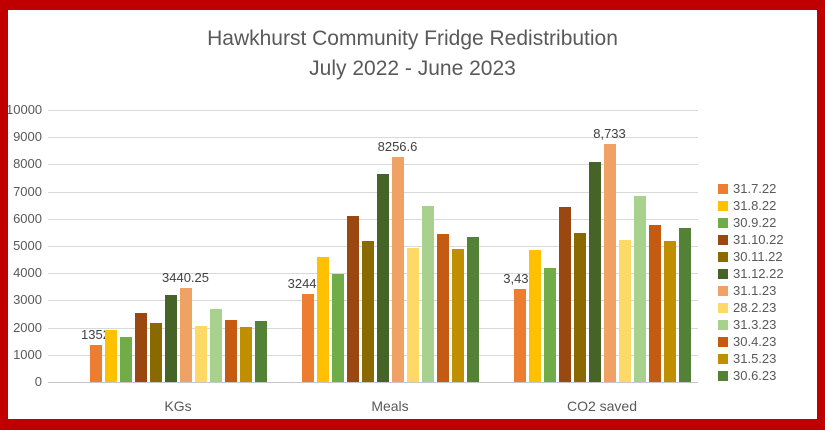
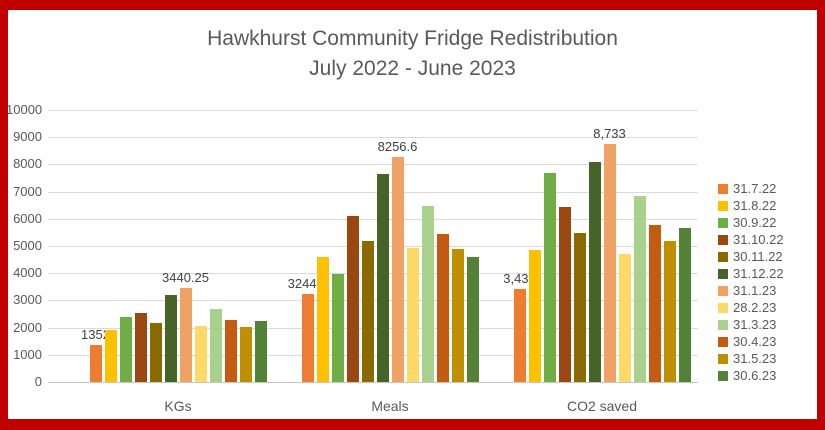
30.9.22/KGs: 1700 -> 2400
30.6.23/Meals: 5300 -> 4600
30.9.22/CO2 saved: 4200 -> 7700
28.2.23/CO2 saved: 5200 -> 4700
